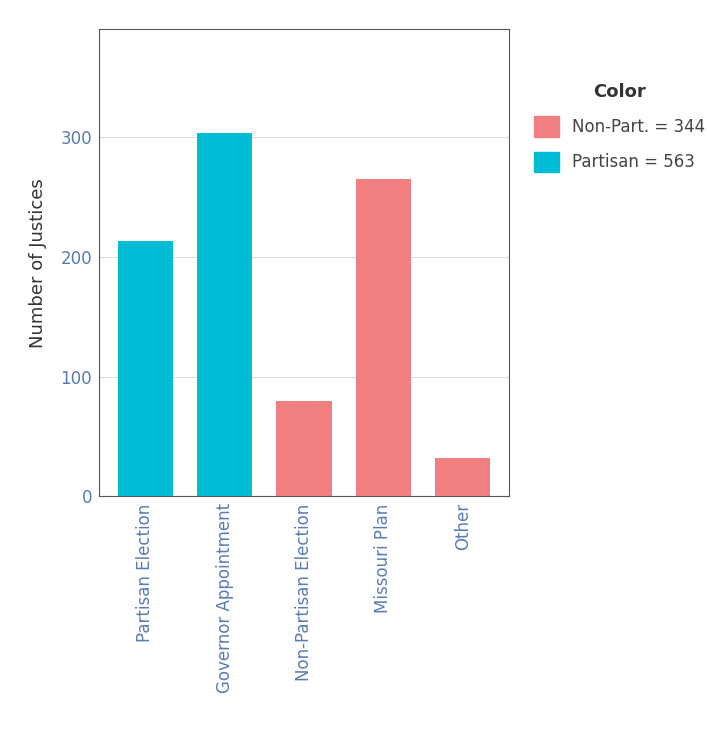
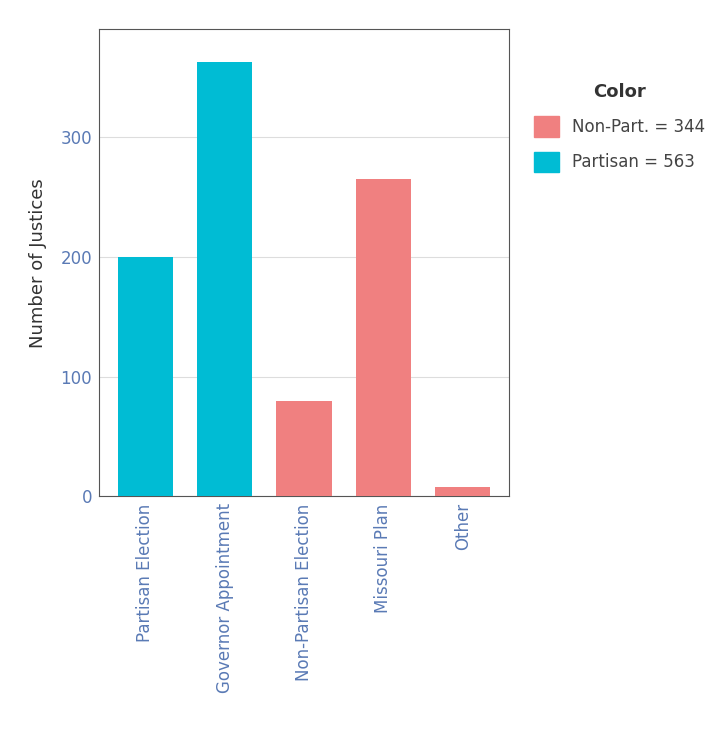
Partisan Election: 213 -> 200
Governor Appointment: 303 -> 363
Other: 32 -> 8
